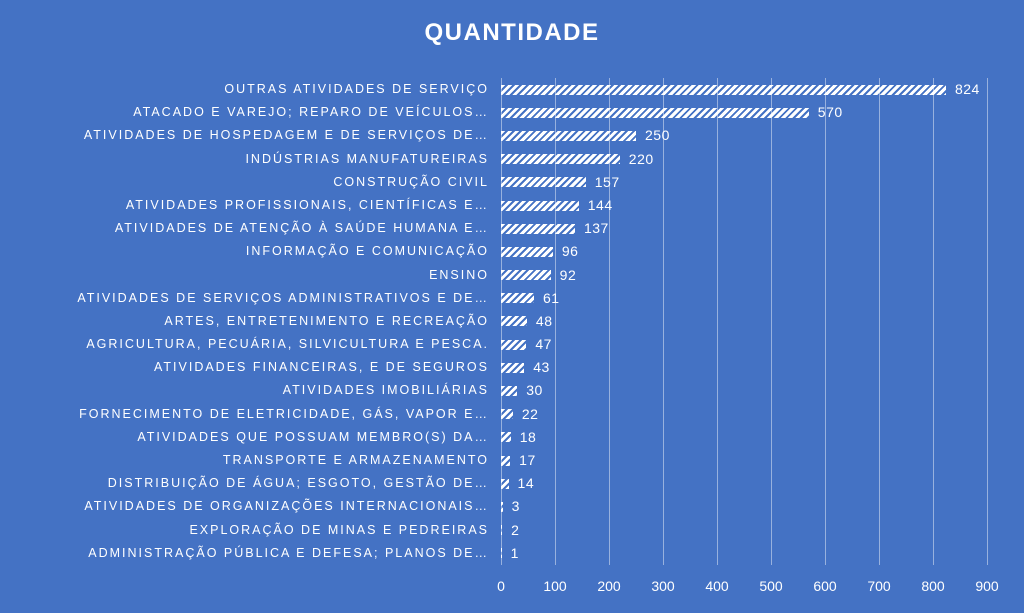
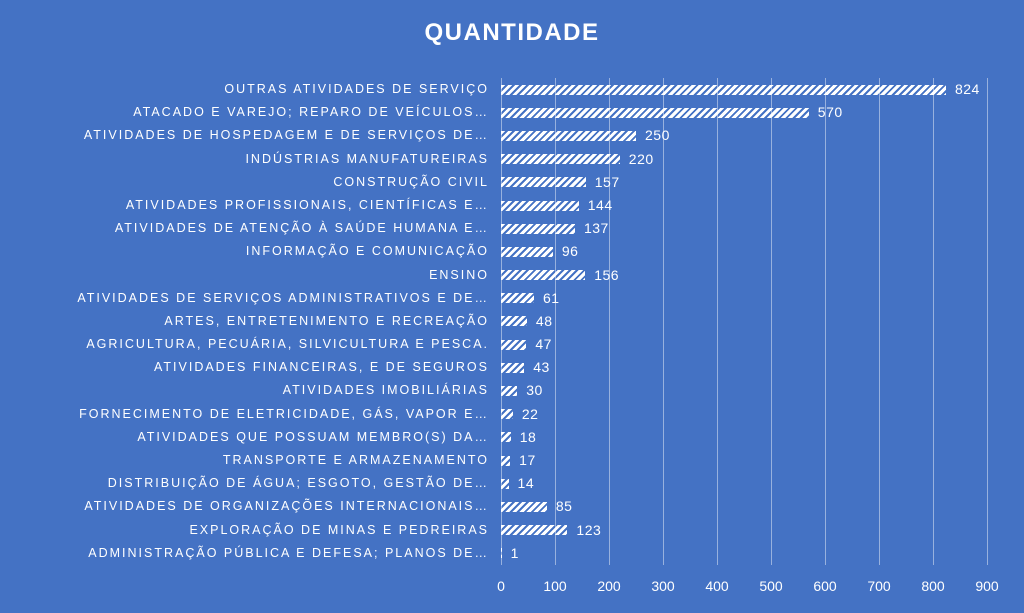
ENSINO: 92 -> 156
ATIVIDADES DE ORGANIZAÇÕES INTERNACIONAIS…: 3 -> 85
EXPLORAÇÃO DE MINAS E PEDREIRAS: 2 -> 123
